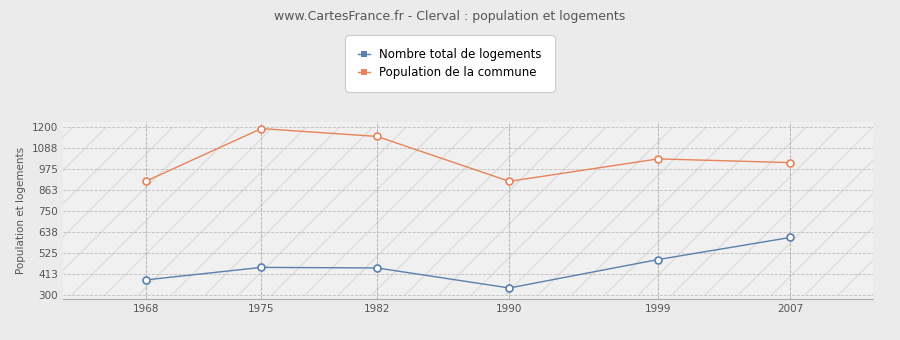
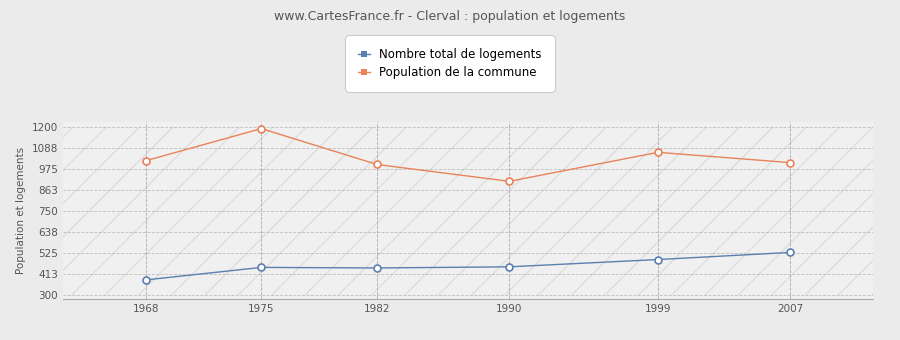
Population de la commune/1968: 910 -> 1020
Population de la commune/1982: 1150 -> 1000
Nombre total de logements/1990: 340 -> 450
Population de la commune/1999: 1030 -> 1060
Nombre total de logements/2007: 610 -> 530
